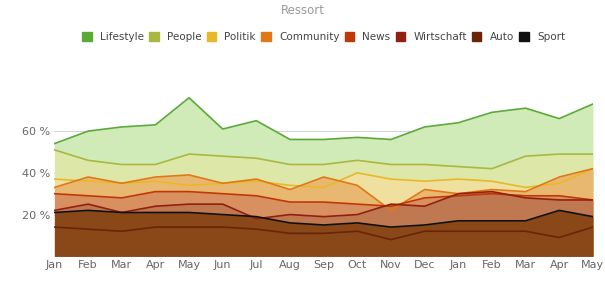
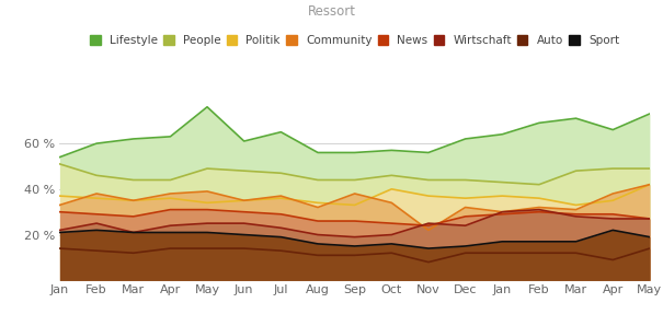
Wirtschaft/Jul: 18 % -> 23 %
